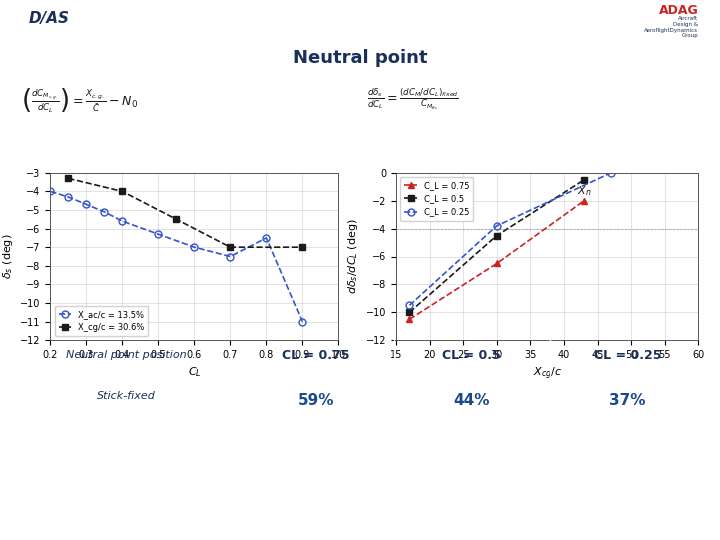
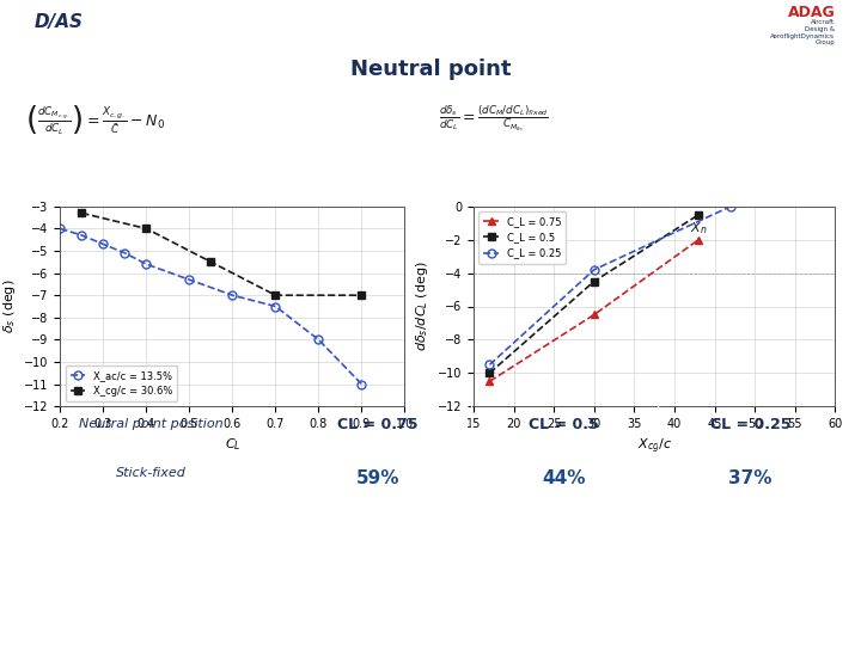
X_ac/c = 13.5%/0.8: -6.5 -> -9.0
